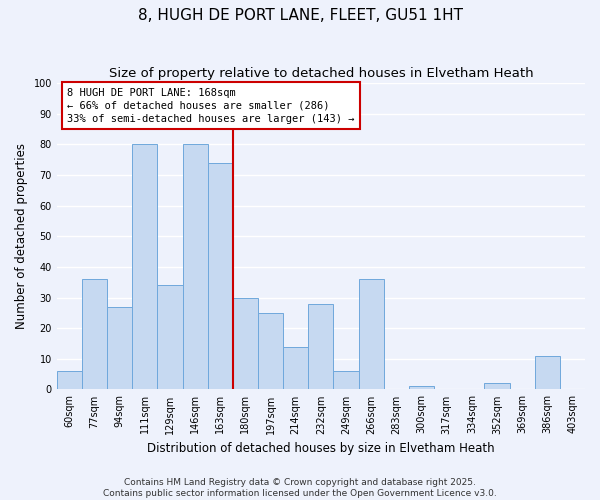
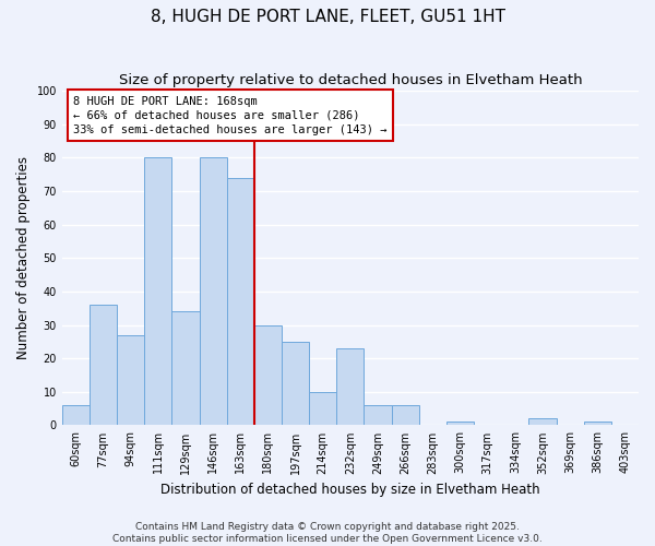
214sqm: 14 -> 10
232sqm: 28 -> 23
266sqm: 36 -> 6
386sqm: 11 -> 1
